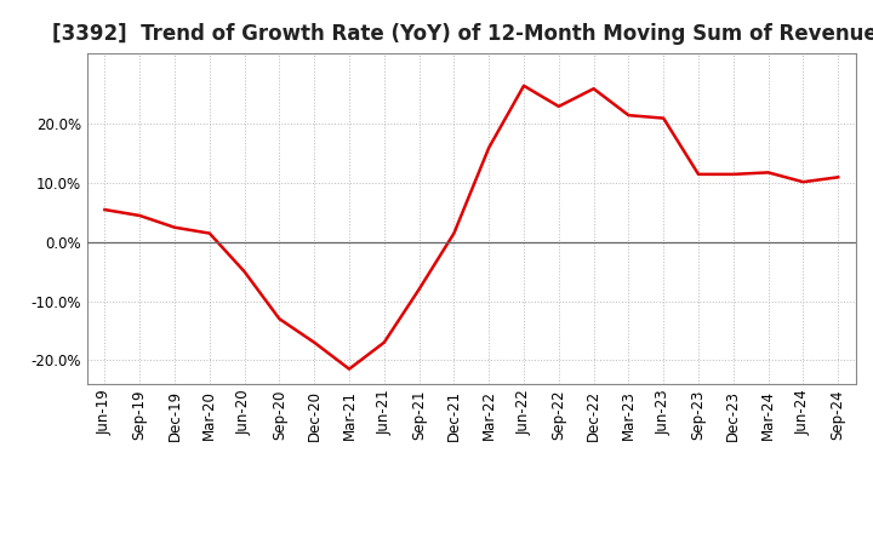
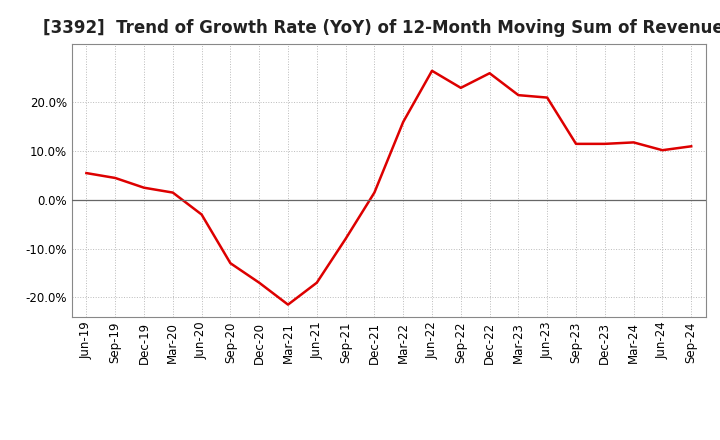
Jun-20: -5.0% -> -3.0%
